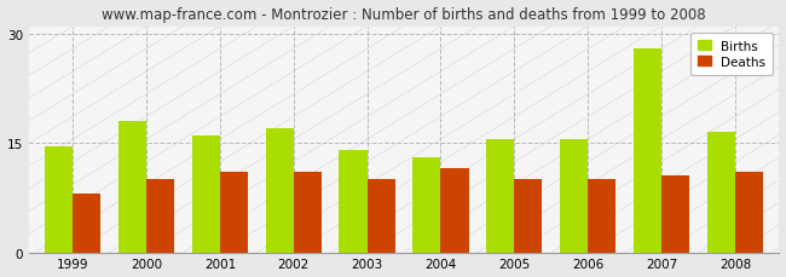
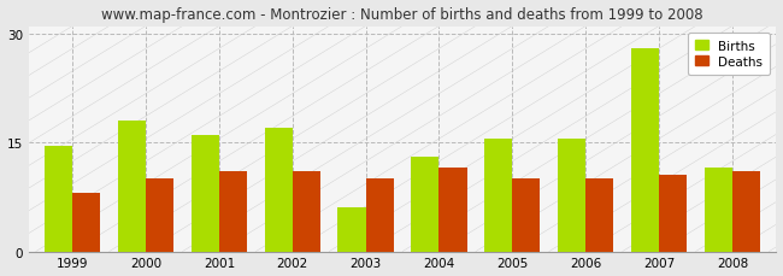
Births/2003: 14.0 -> 6.0
Births/2008: 16.5 -> 11.6
